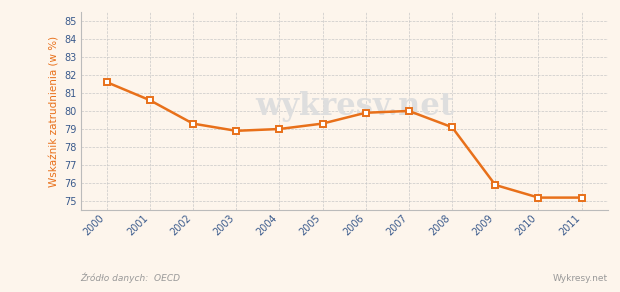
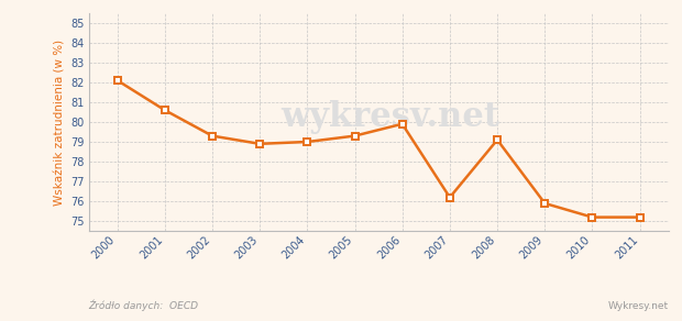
2000: 81.6 -> 82.1
2007: 80.0 -> 76.2
